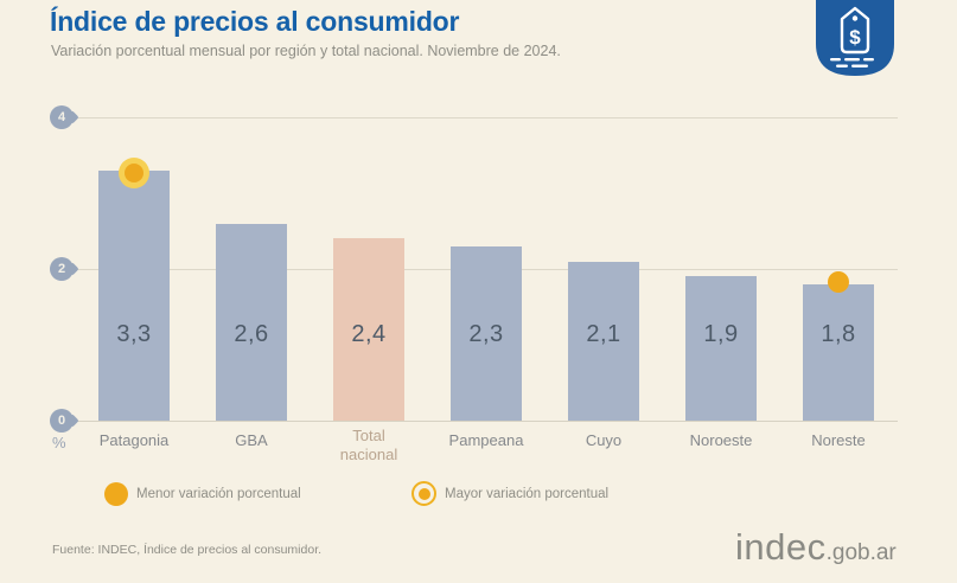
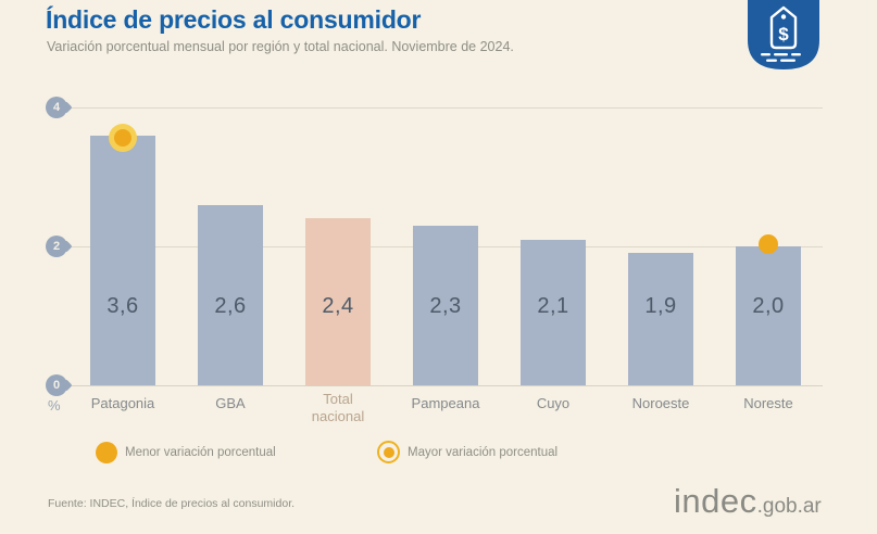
Patagonia: 3,3 -> 3,6
Noreste: 1,8 -> 2,0
